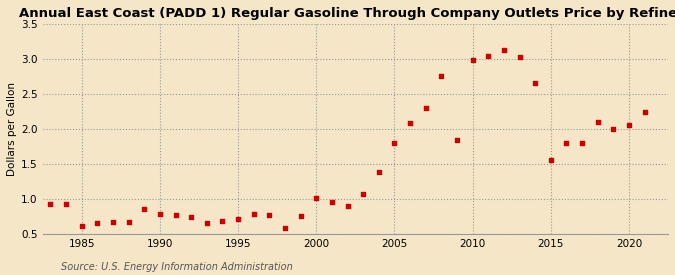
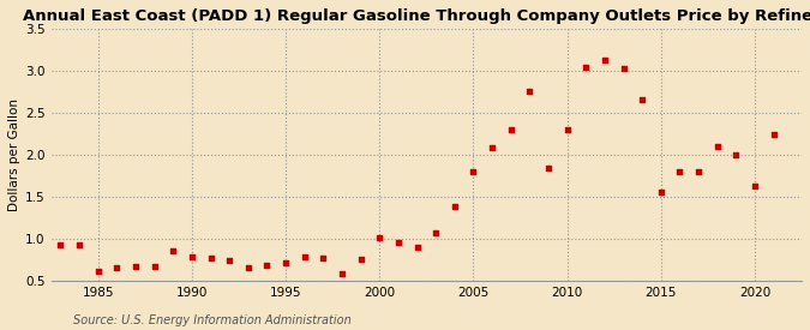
2010: 2.98 -> 2.30
2020: 2.06 -> 1.63
